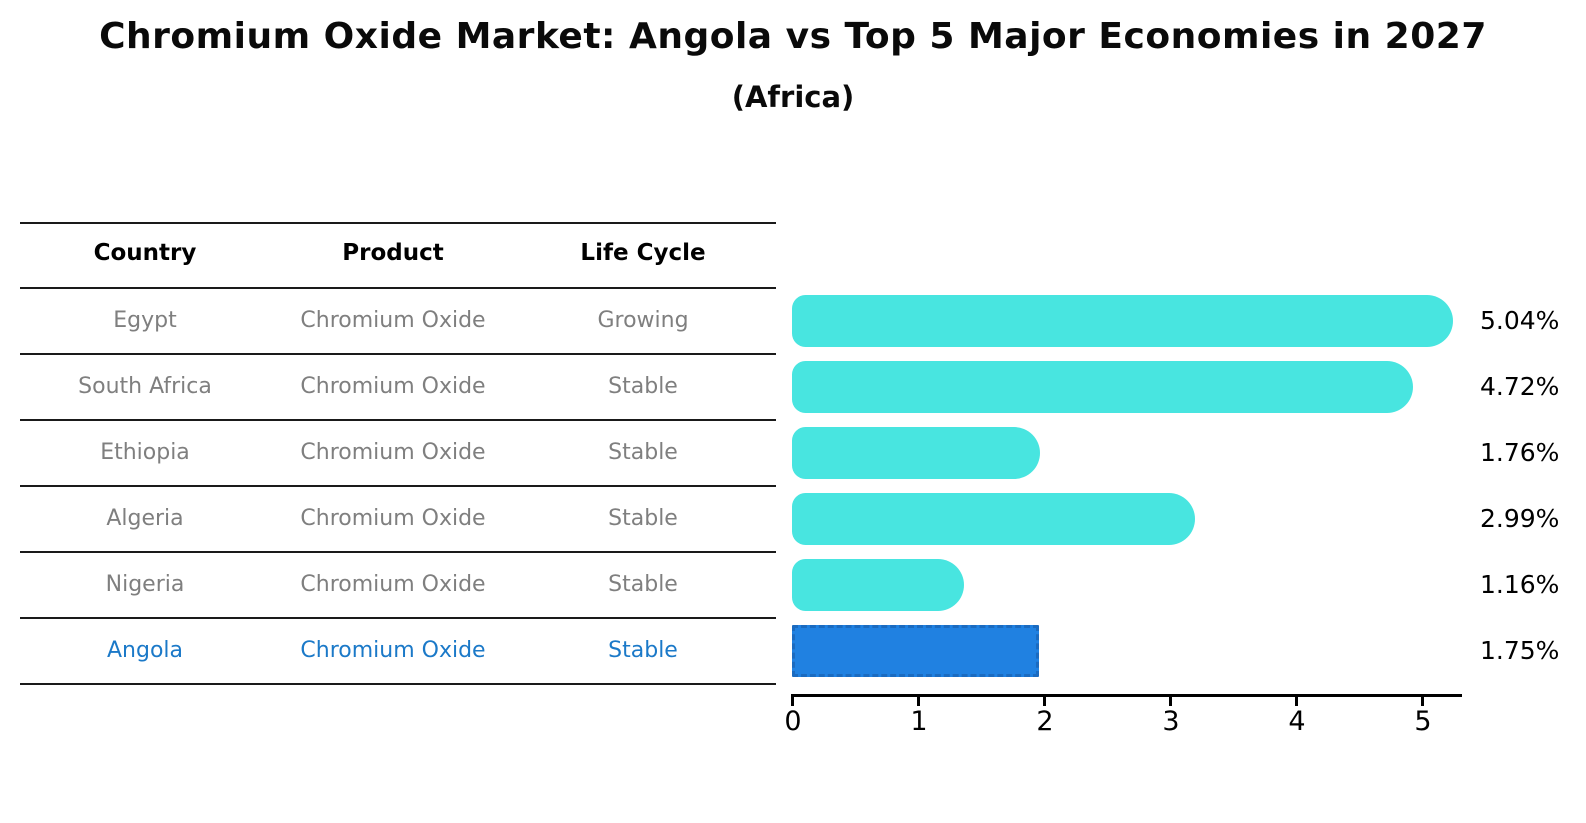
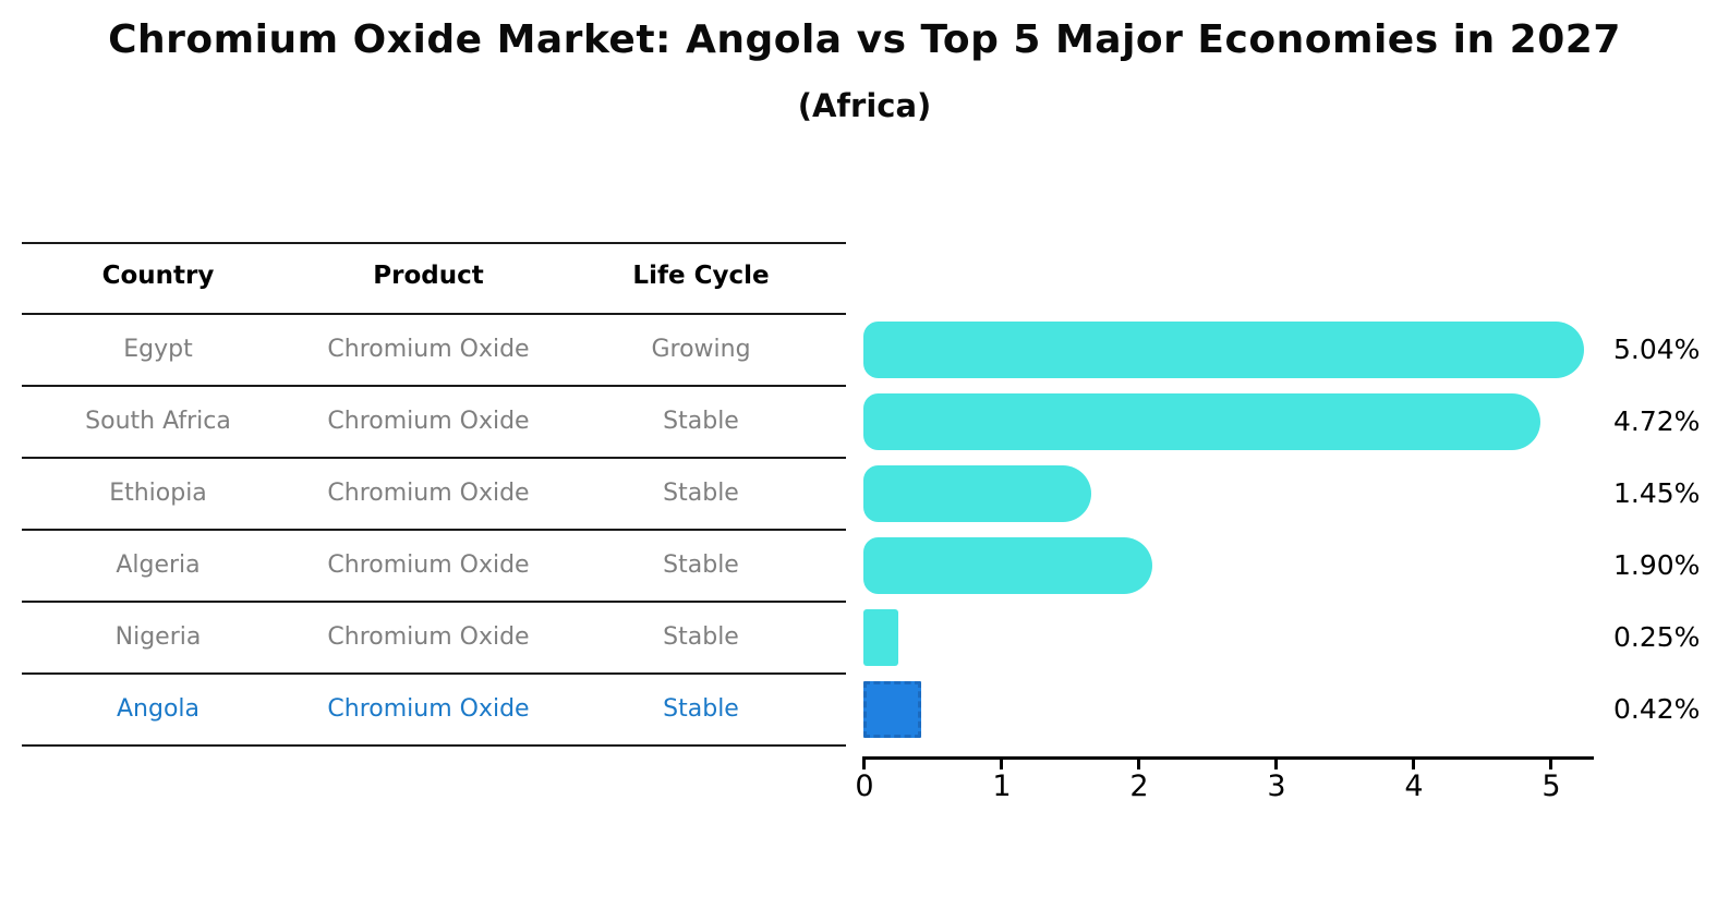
Ethiopia: 1.76% -> 1.45%
Algeria: 2.99% -> 1.90%
Nigeria: 1.16% -> 0.25%
Angola: 1.75% -> 0.42%
